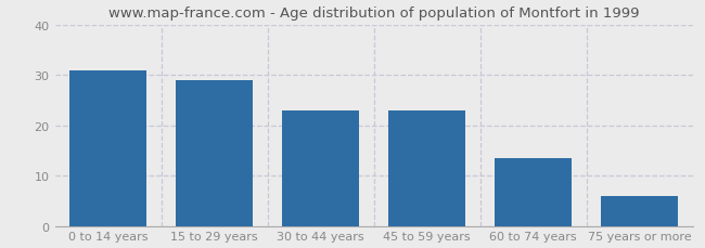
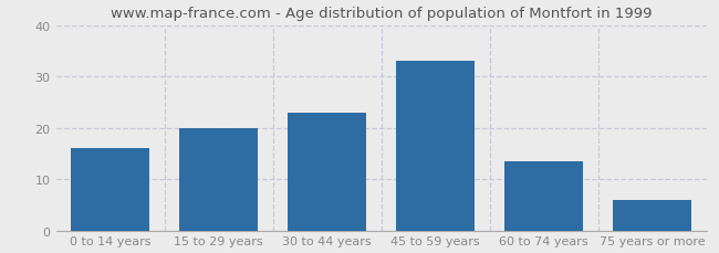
0 to 14 years: 31.0 -> 16.0
15 to 29 years: 29.0 -> 20.0
45 to 59 years: 23.0 -> 33.0
